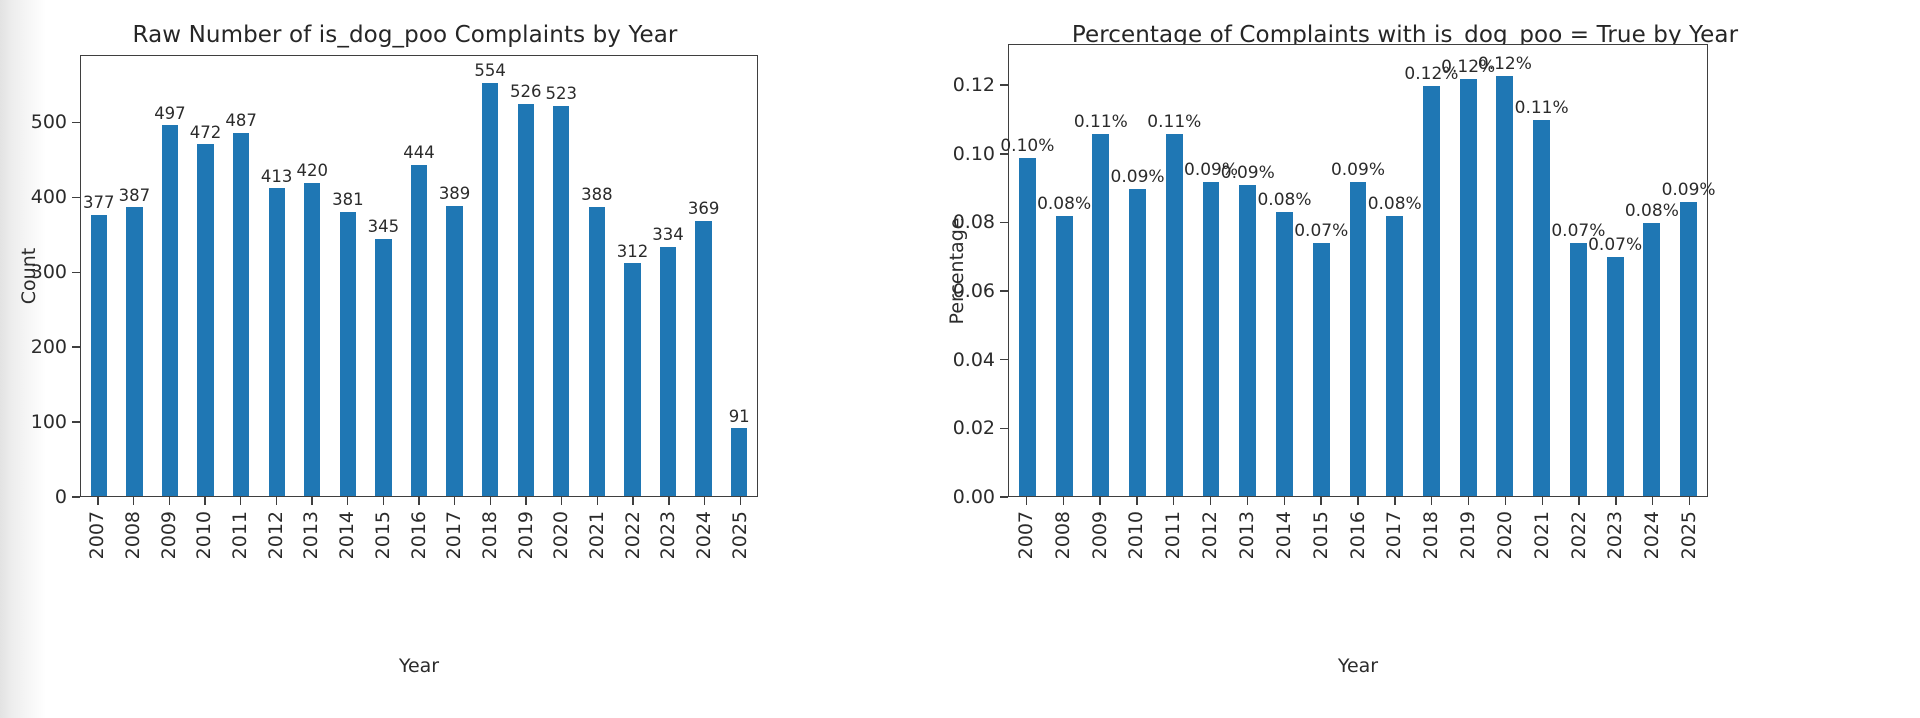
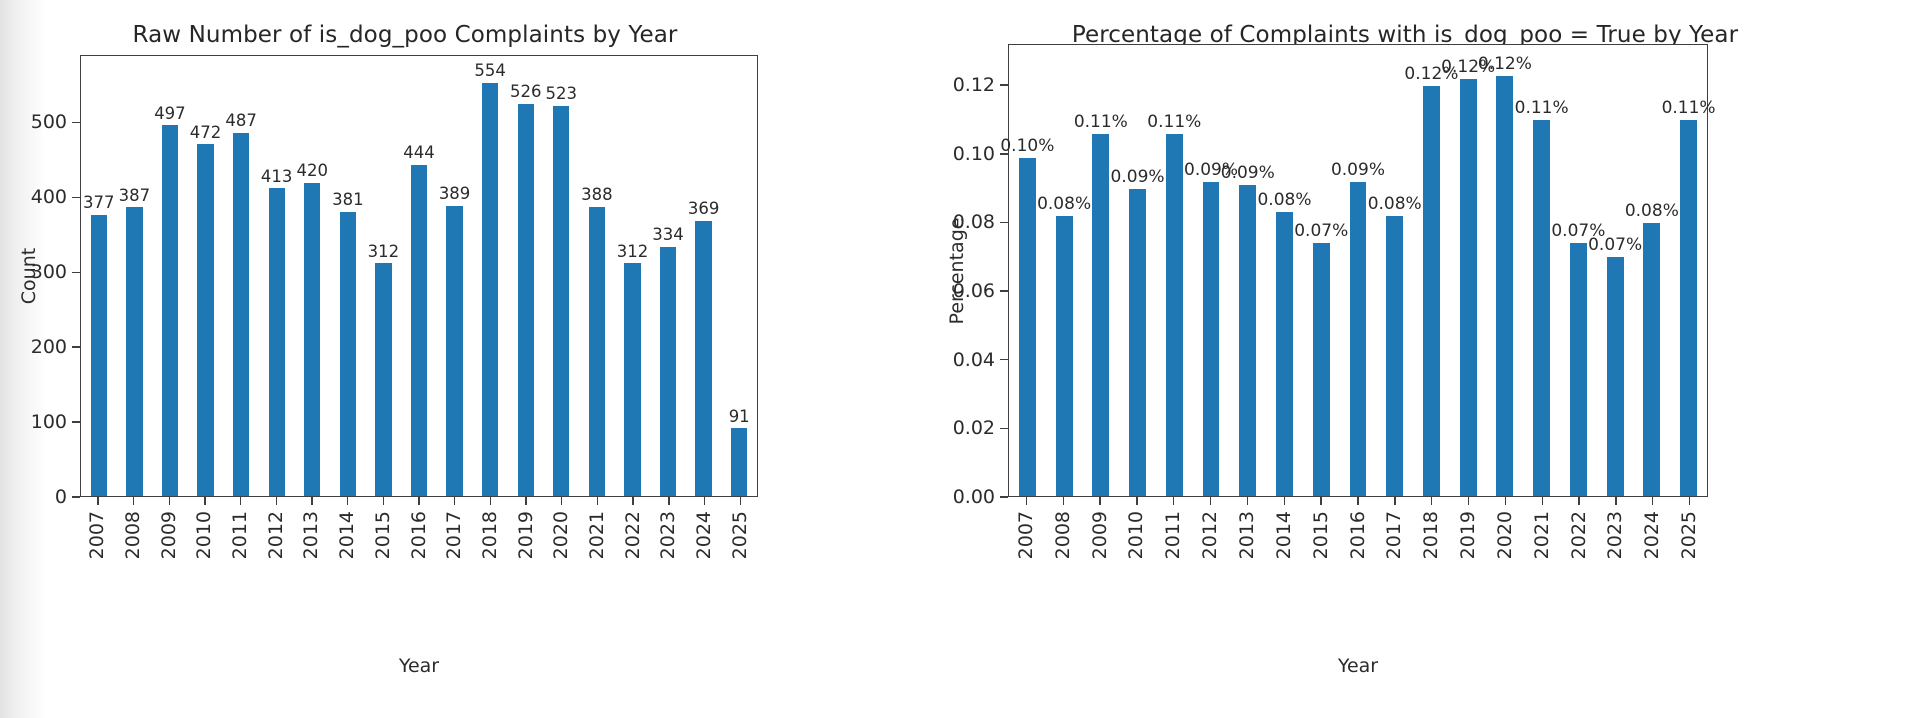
Raw Number of is_dog_poo Complaints by Year/2015: 345 -> 312
Percentage of Complaints with is_dog_poo = True by Year/2025: 0.09% -> 0.11%
